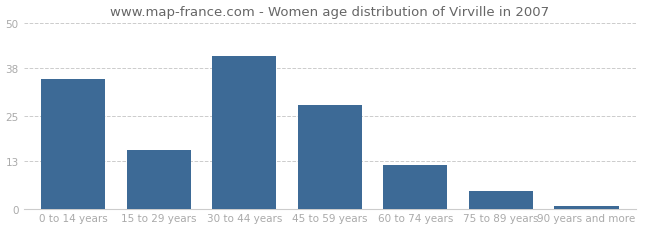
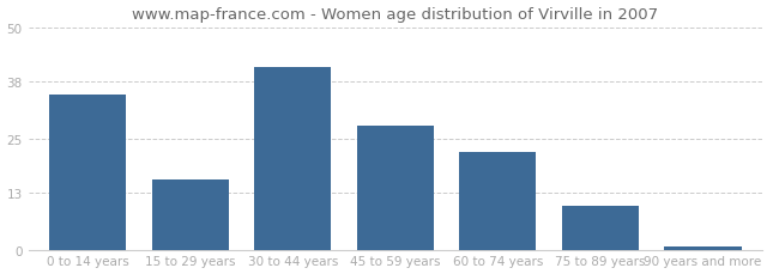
60 to 74 years: 12 -> 22
75 to 89 years: 5 -> 10
